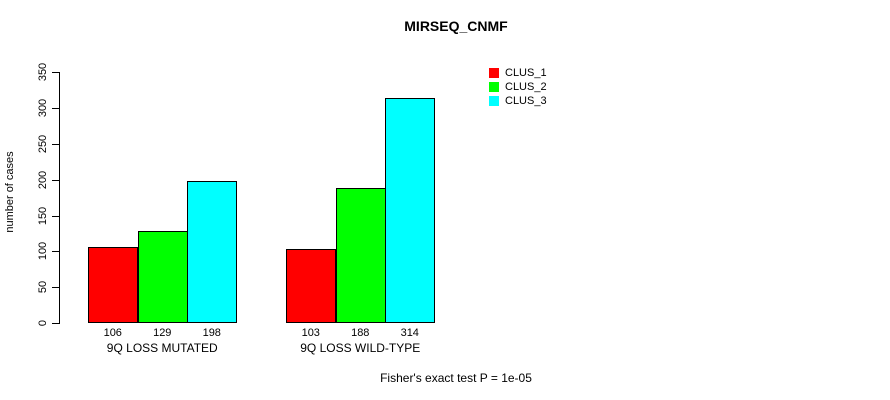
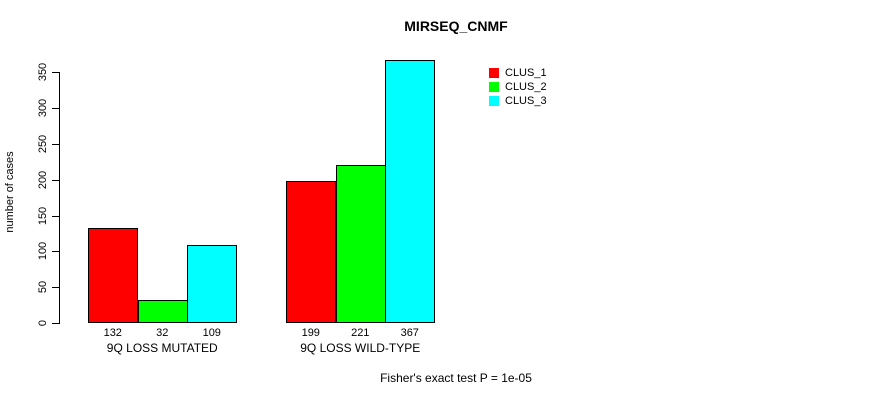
CLUS_1/9Q LOSS MUTATED: 106 -> 132
CLUS_2/9Q LOSS MUTATED: 129 -> 32
CLUS_3/9Q LOSS MUTATED: 198 -> 109
CLUS_1/9Q LOSS WILD-TYPE: 103 -> 199
CLUS_2/9Q LOSS WILD-TYPE: 188 -> 221
CLUS_3/9Q LOSS WILD-TYPE: 314 -> 367
